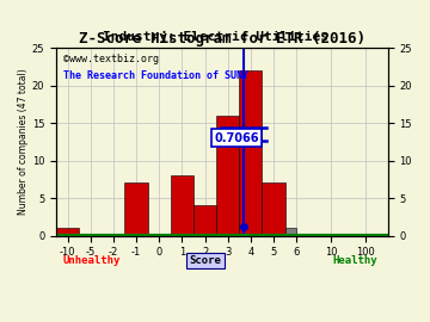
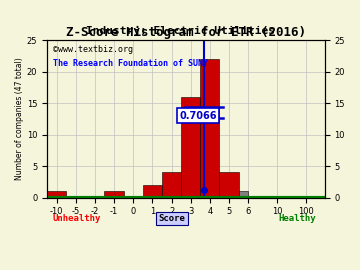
-1: 7 -> 1
1: 8 -> 2
5: 7 -> 4
